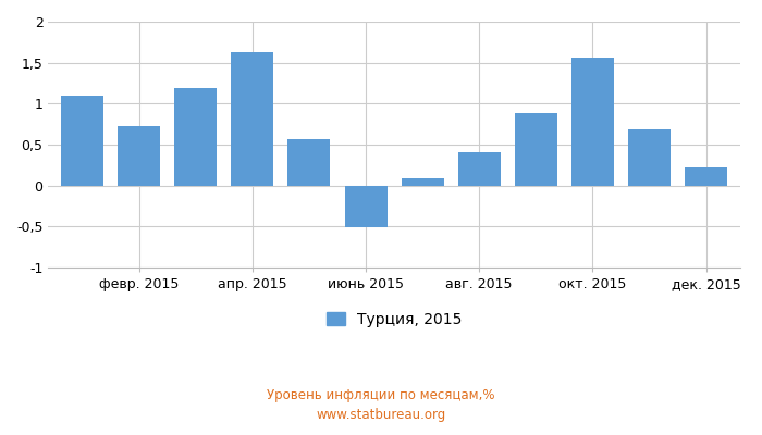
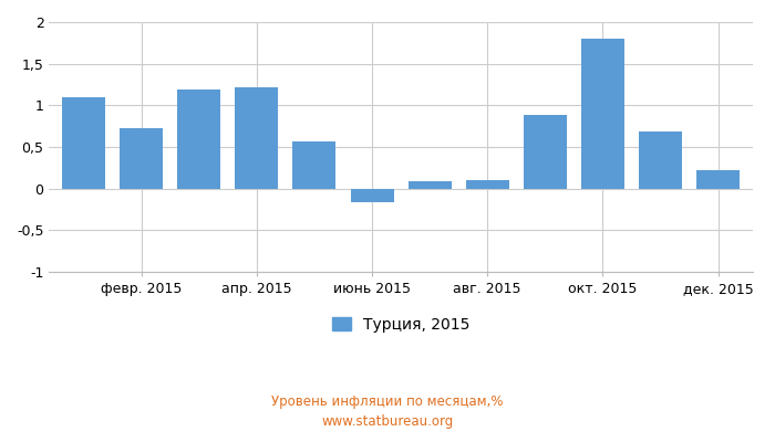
апр. 2015: 1,63 -> 1,22
июнь 2015: -0,51 -> -0,16
авг. 2015: 0,40 -> 0,10
окт. 2015: 1,56 -> 1,80
